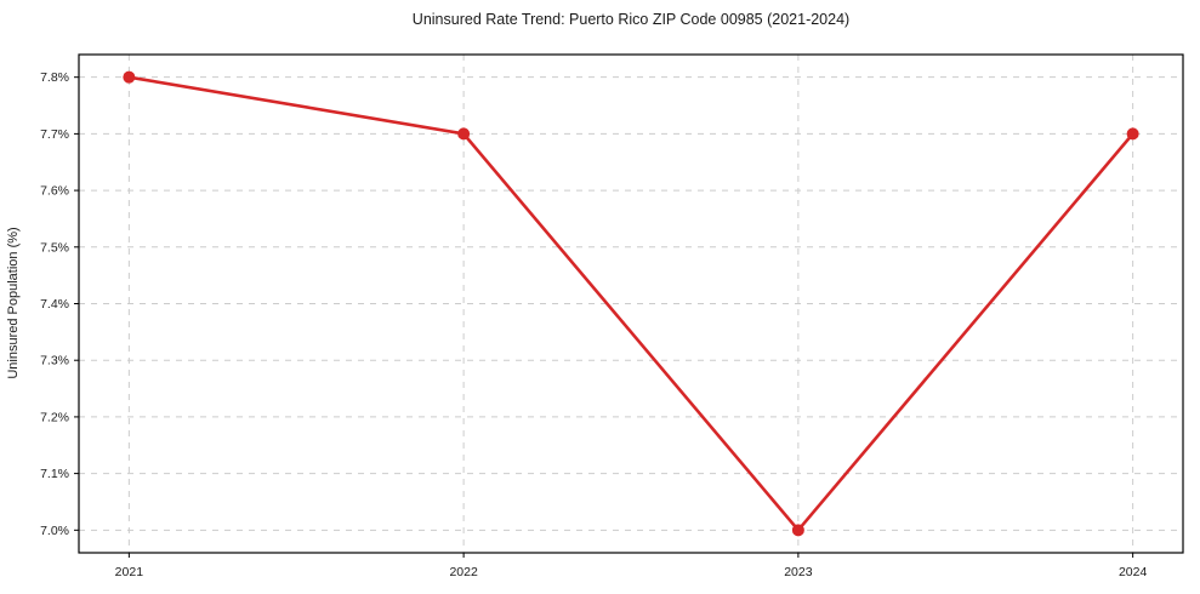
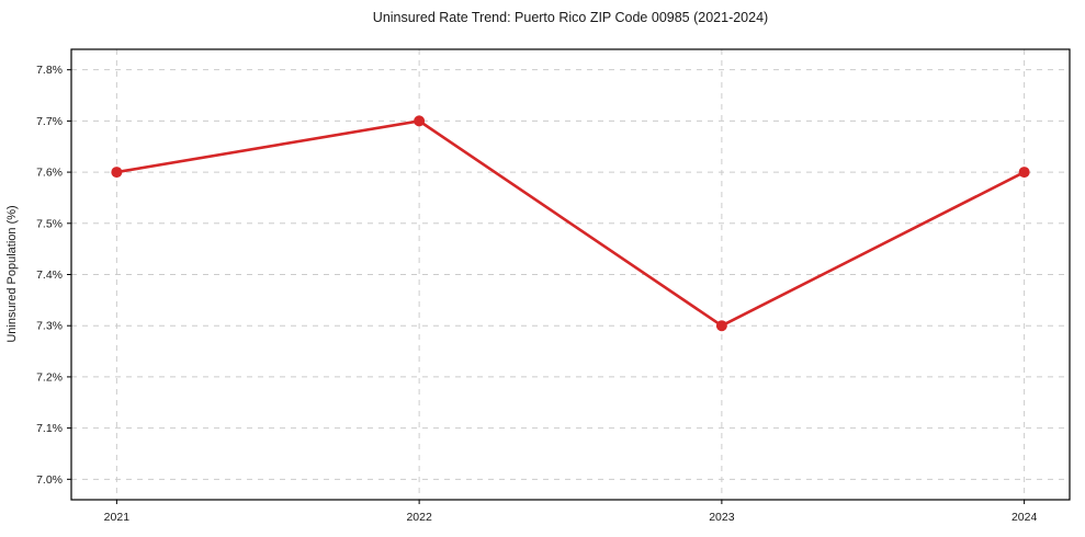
2021: 7.8% -> 7.6%
2023: 7.0% -> 7.3%
2024: 7.7% -> 7.6%
